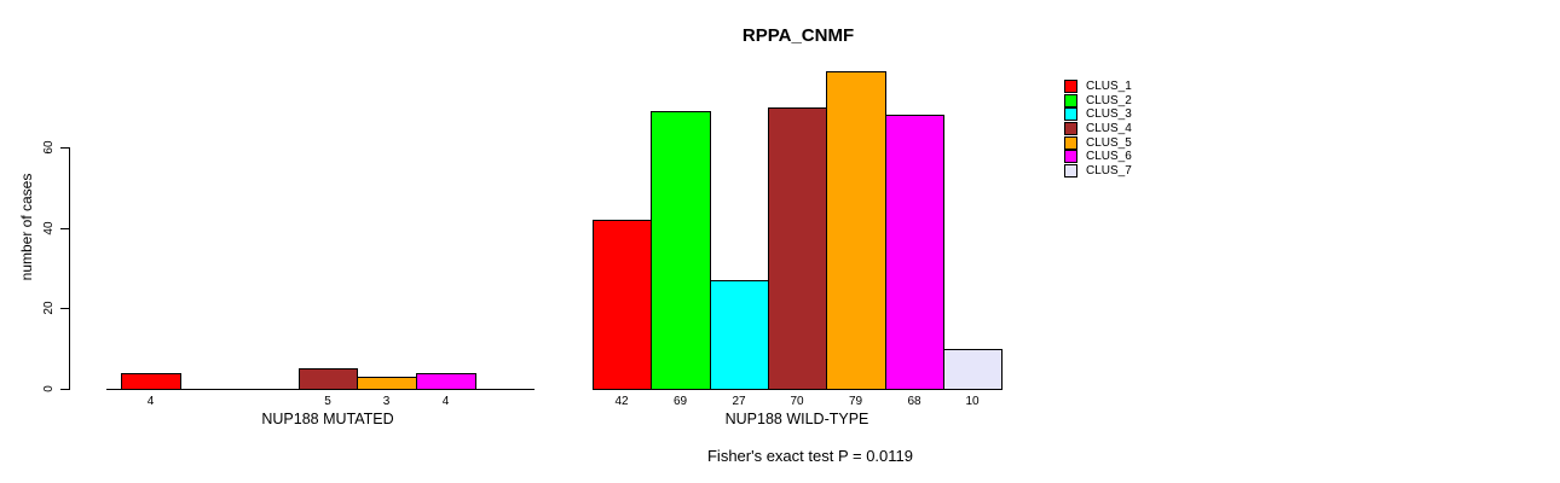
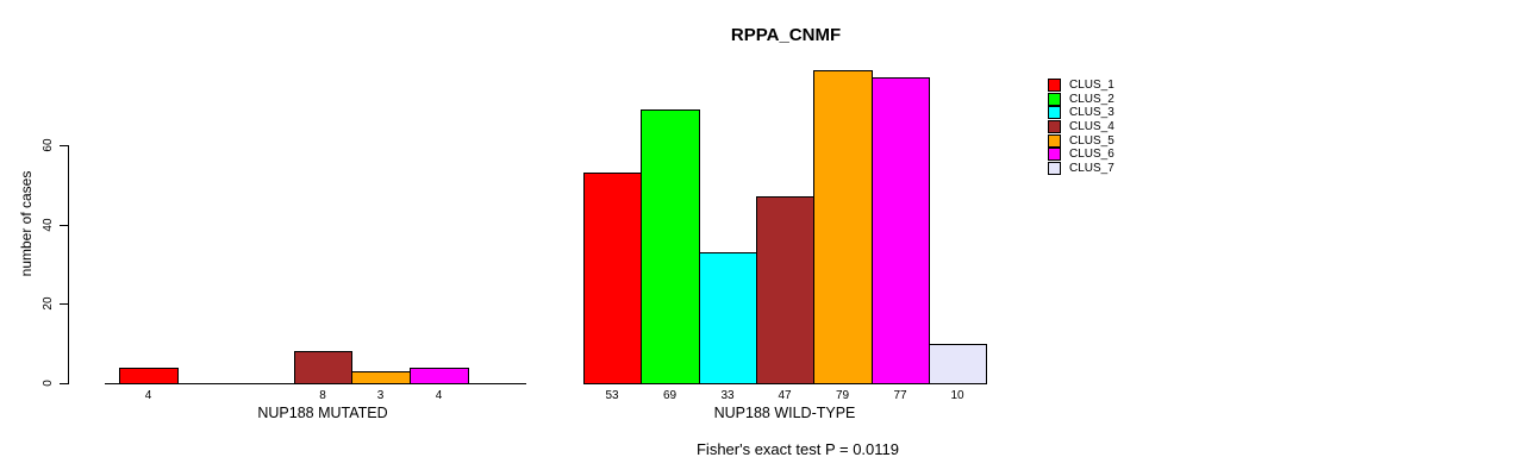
CLUS_4/NUP188 MUTATED: 5 -> 8
CLUS_1/NUP188 WILD-TYPE: 42 -> 53
CLUS_3/NUP188 WILD-TYPE: 27 -> 33
CLUS_4/NUP188 WILD-TYPE: 70 -> 47
CLUS_6/NUP188 WILD-TYPE: 68 -> 77
